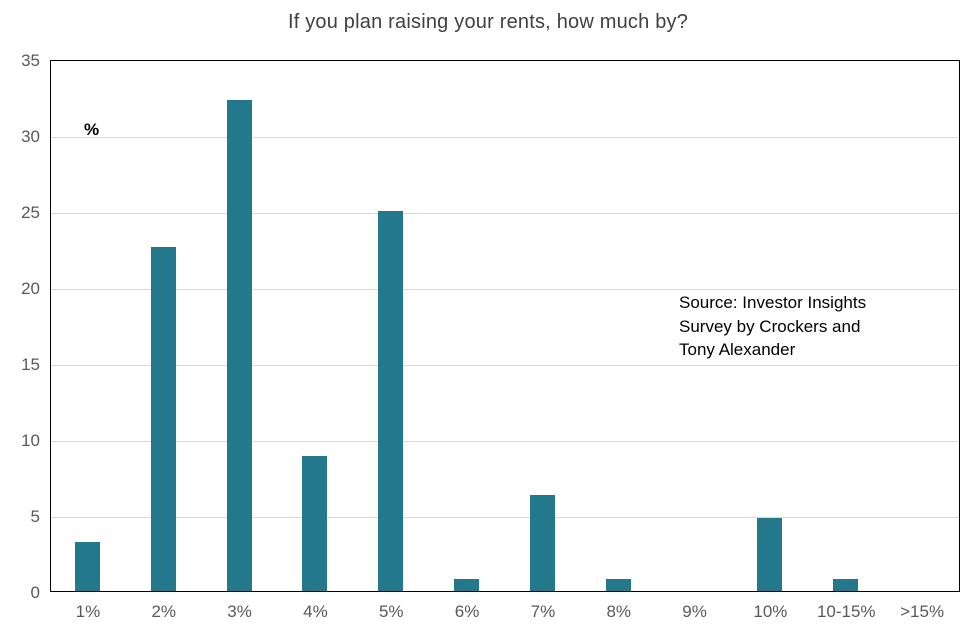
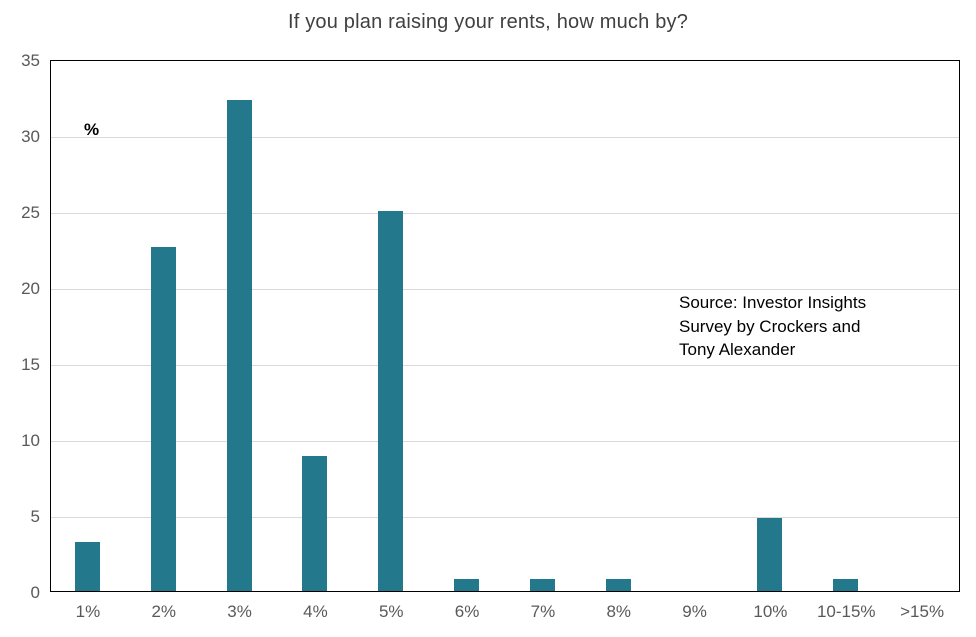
7%: 6.3 -> 0.8
